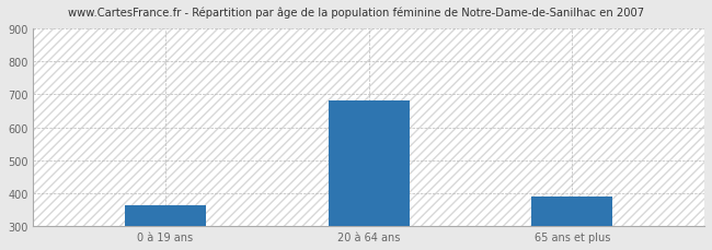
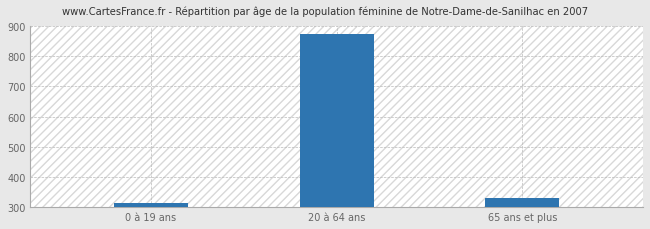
0 à 19 ans: 365 -> 315
20 à 64 ans: 680 -> 875
65 ans et plus: 390 -> 330
